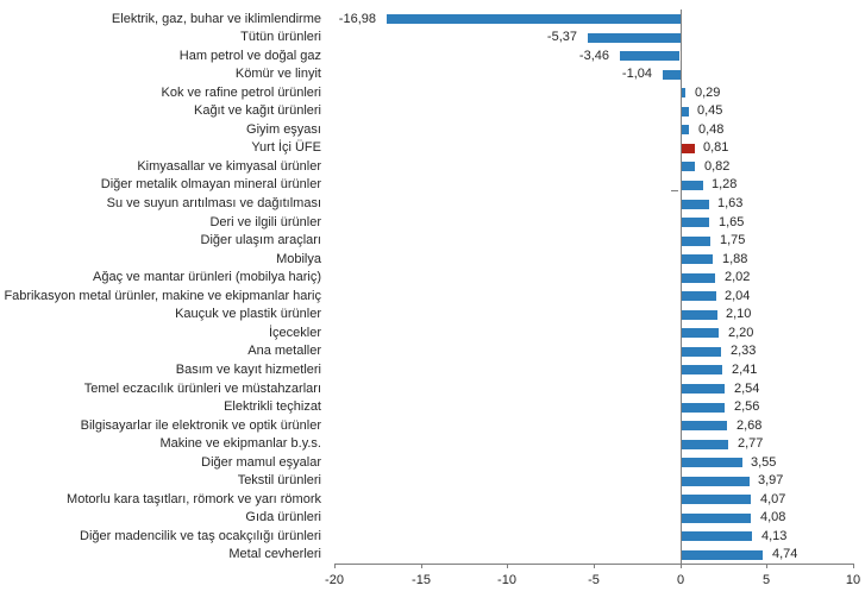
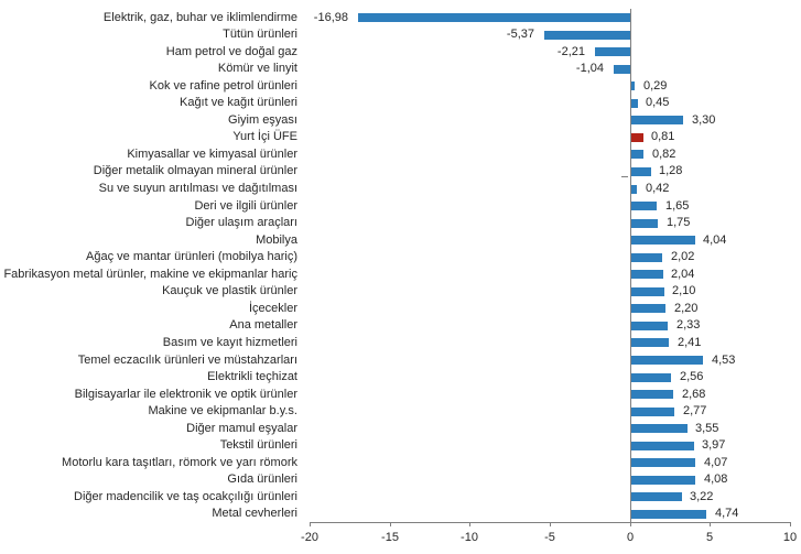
Ham petrol ve doğal gaz: -3,46 -> -2,21
Giyim eşyası: 0,48 -> 3,30
Su ve suyun arıtılması ve dağıtılması: 1,63 -> 0,42
Mobilya: 1,88 -> 4,04
Temel eczacılık ürünleri ve müstahzarları: 2,54 -> 4,53
Diğer madencilik ve taş ocakçılığı ürünleri: 4,13 -> 3,22
